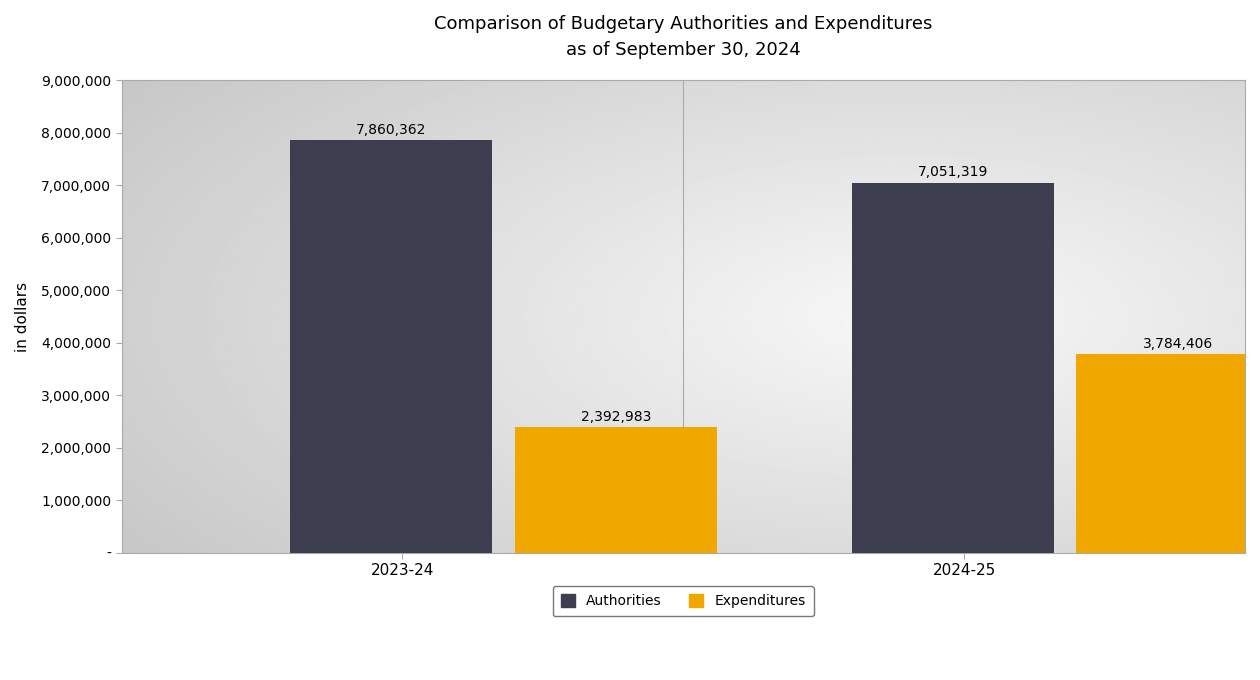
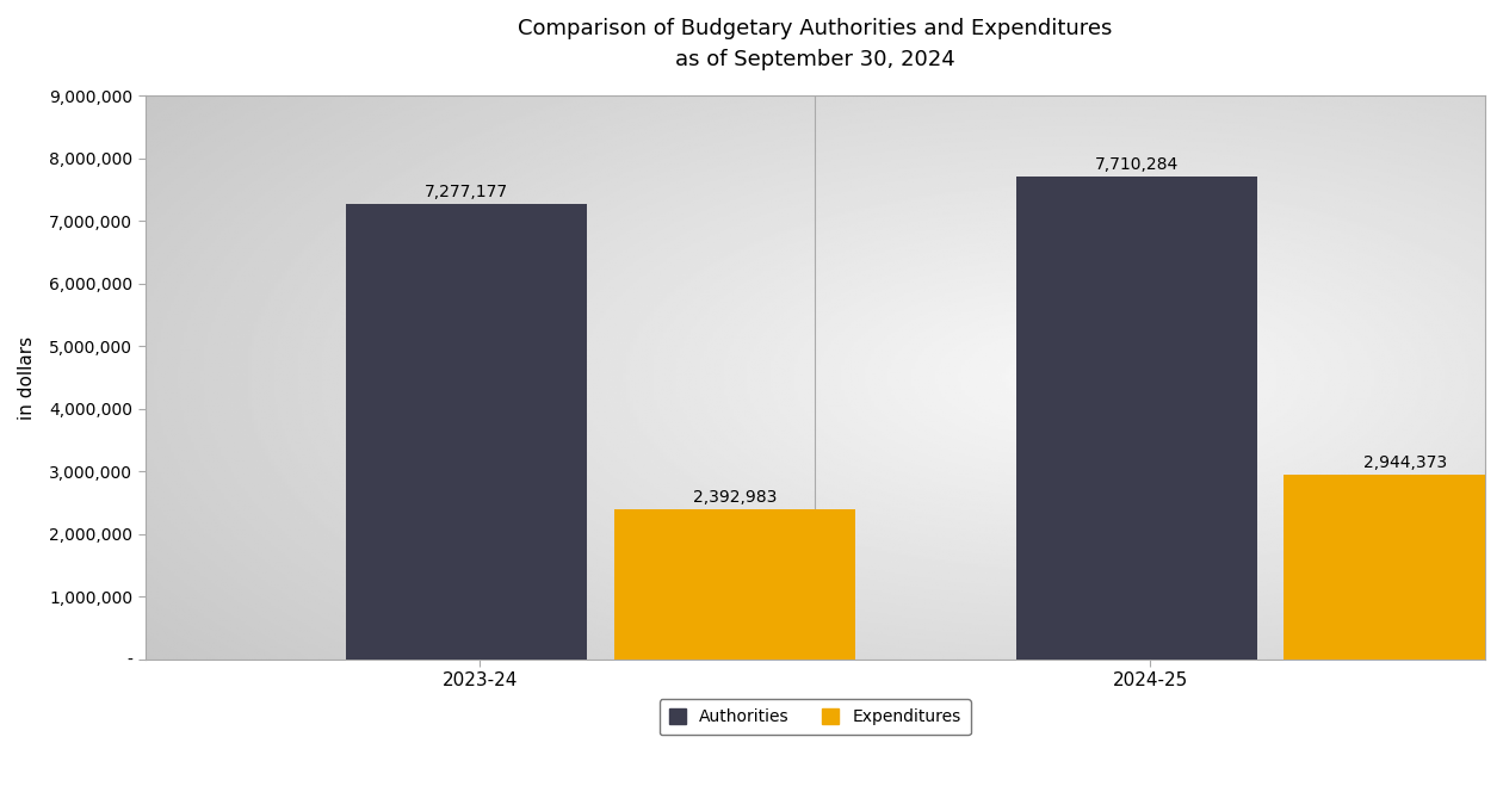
Authorities/2023-24: 7,860,362 -> 7,277,177
Authorities/2024-25: 7,051,319 -> 7,710,284
Expenditures/2024-25: 3,784,406 -> 2,944,373
